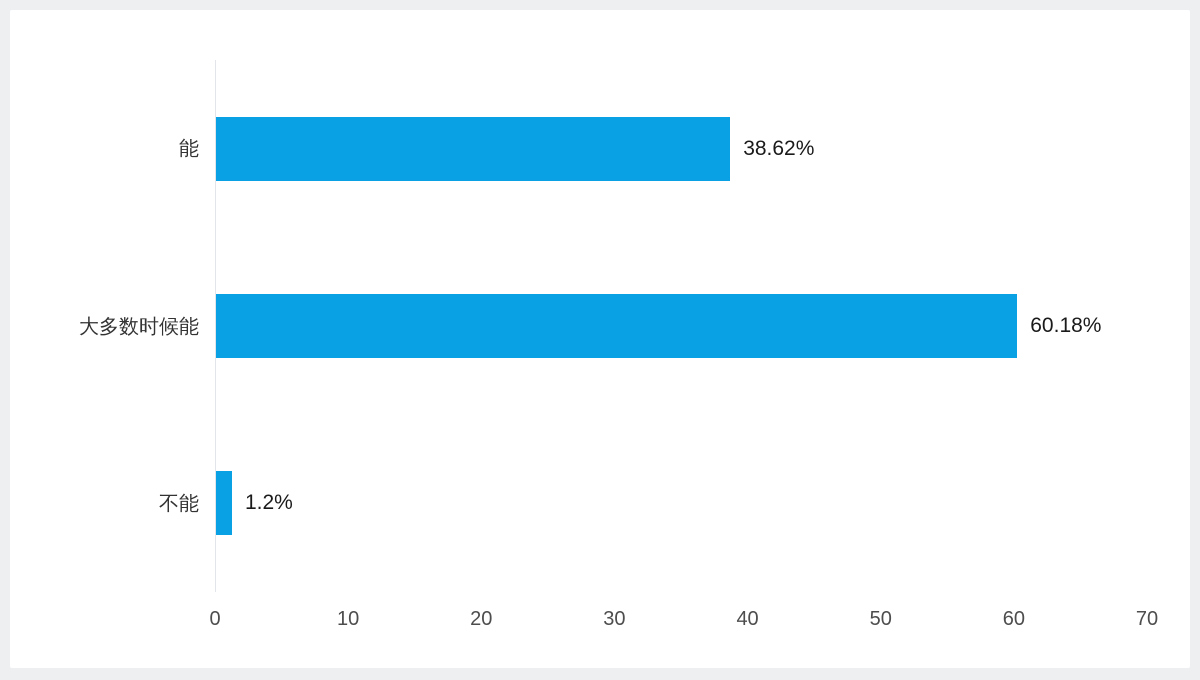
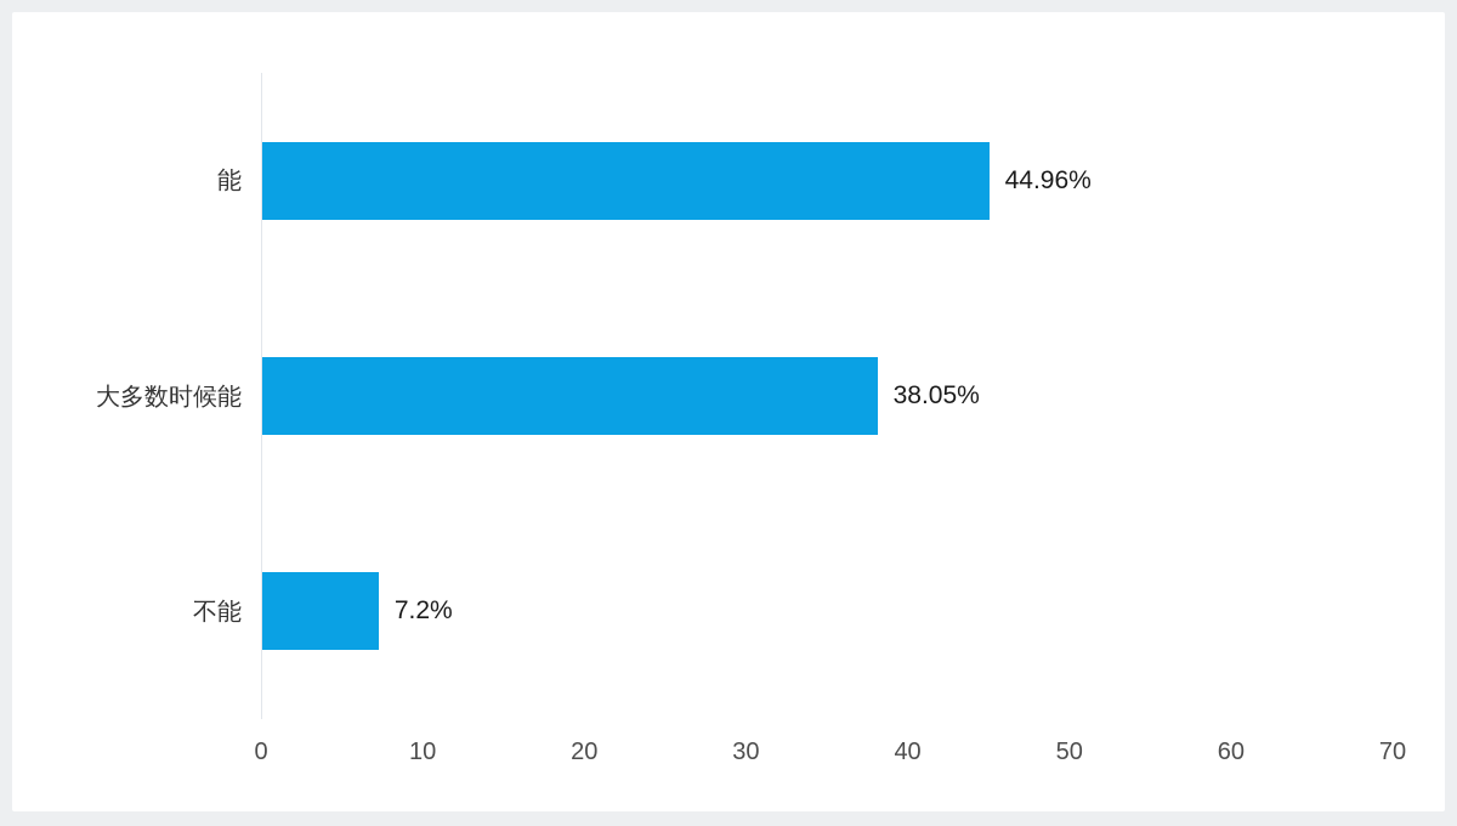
能: 38.62% -> 44.96%
大多数时候能: 60.18% -> 38.05%
不能: 1.2% -> 7.2%
